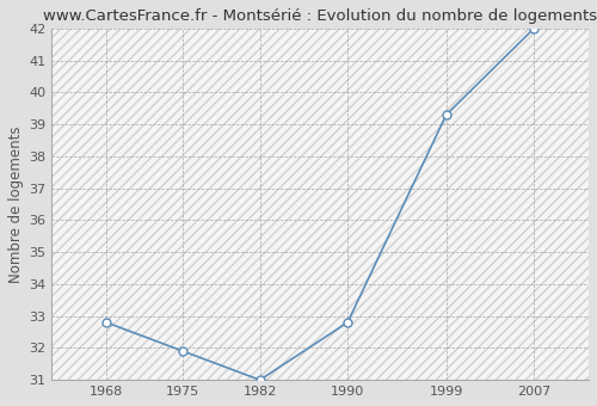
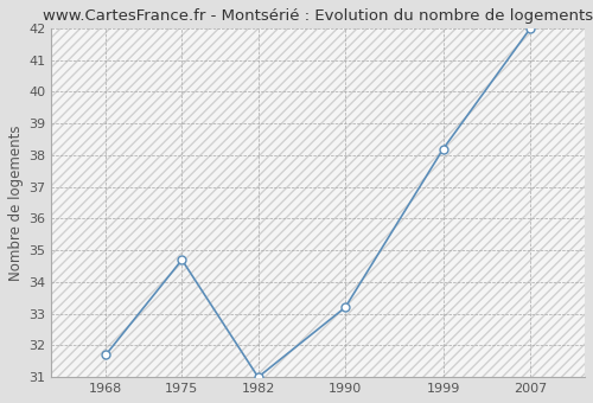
1968: 32.8 -> 31.7
1975: 31.9 -> 34.7
1990: 32.8 -> 33.2
1999: 39.3 -> 38.2
